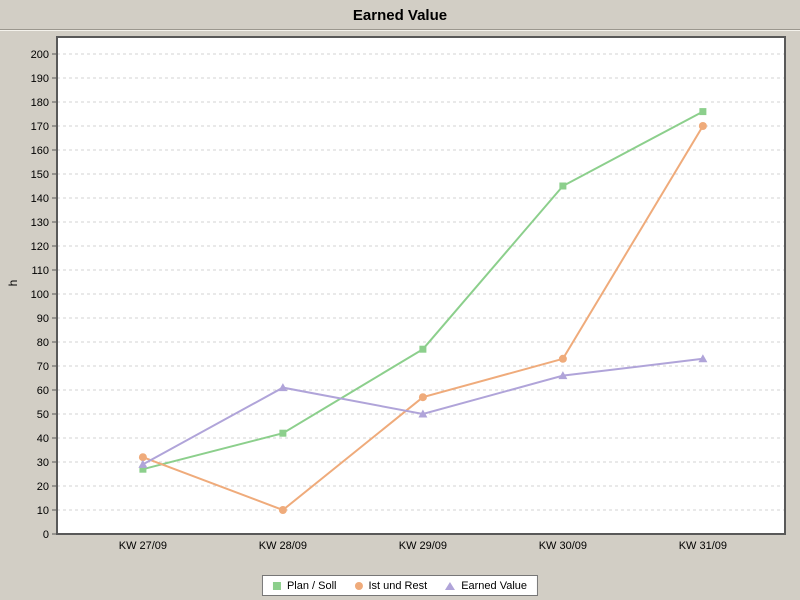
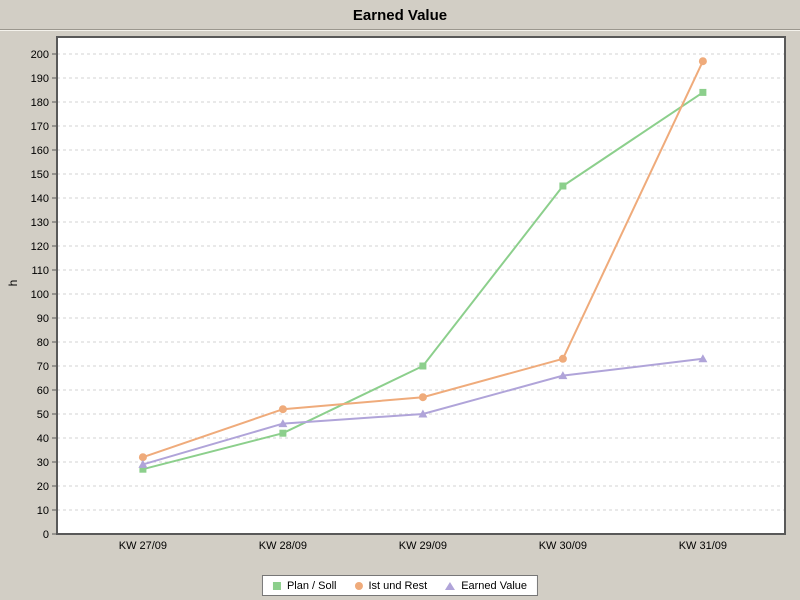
Ist und Rest/KW 28/09: 10 -> 52
Earned Value/KW 28/09: 61 -> 46
Plan / Soll/KW 29/09: 77 -> 70
Plan / Soll/KW 31/09: 176 -> 184
Ist und Rest/KW 31/09: 170 -> 197
